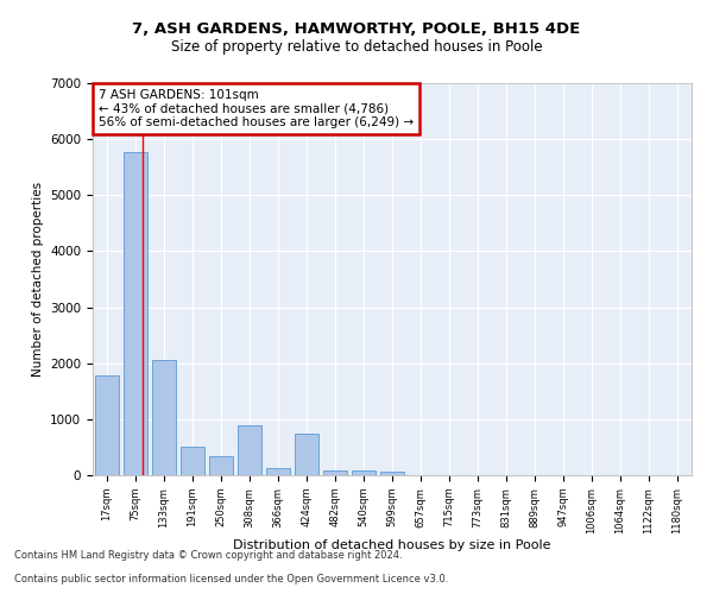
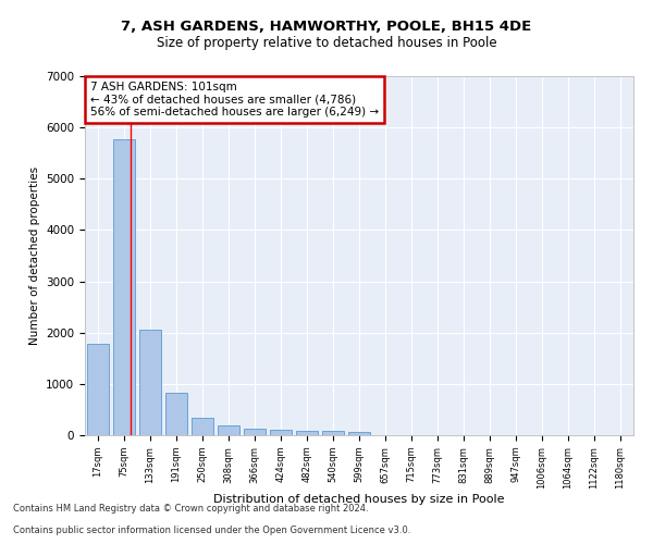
191sqm: 500 -> 820
308sqm: 900 -> 190
424sqm: 750 -> 110
